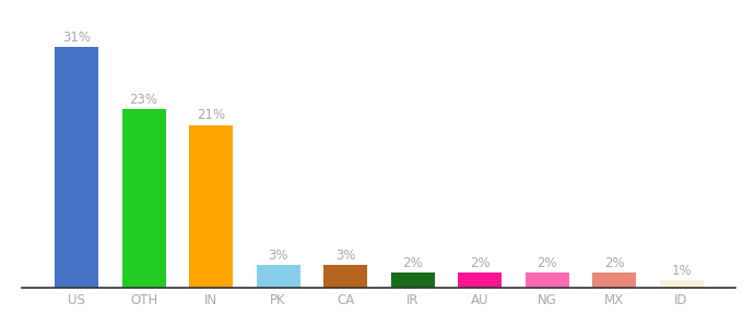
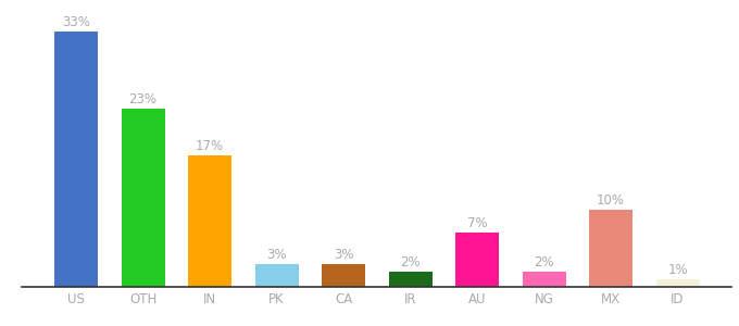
US: 31% -> 33%
IN: 21% -> 17%
AU: 2% -> 7%
MX: 2% -> 10%
